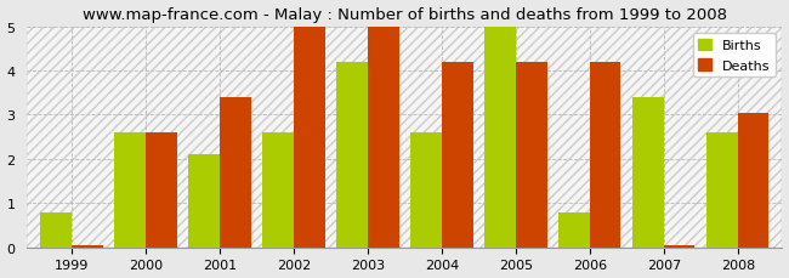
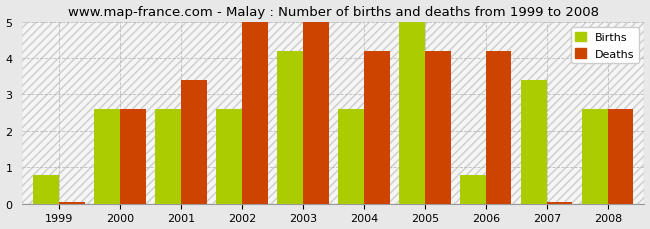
Births/2001: 2.1 -> 2.6
Deaths/2008: 3.05 -> 2.60
